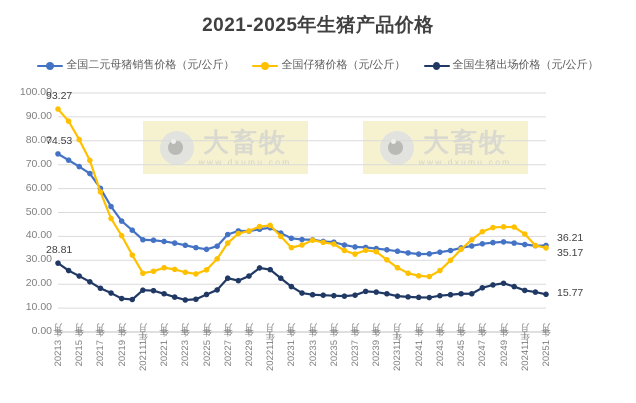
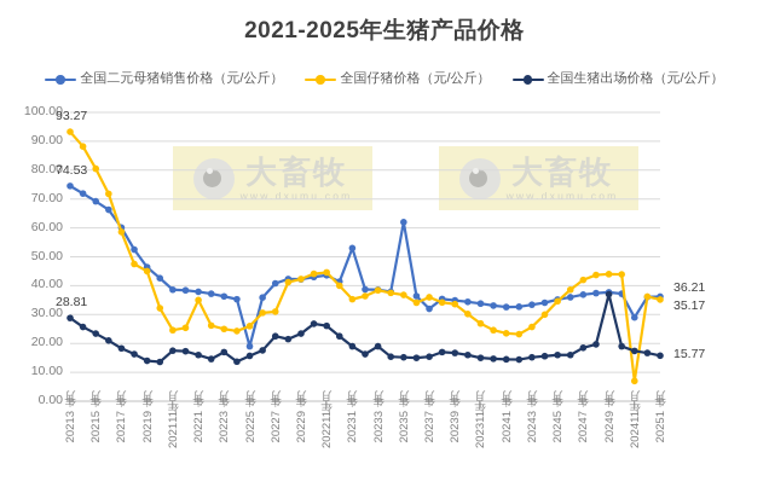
全国仔猪价格（元/公斤）/2021年9月: 40 -> 45
全国仔猪价格（元/公斤）/2022年1月: 27 -> 35
全国生猪出场价格（元/公斤）/2022年3月: 13 -> 17
全国二元母猪销售价格（元/公斤）/2022年5月: 35 -> 19
全国仔猪价格（元/公斤）/2022年7月: 37 -> 31
全国二元母猪销售价格（元/公斤）/2023年1月: 39 -> 53
全国生猪出场价格（元/公斤）/2023年3月: 16 -> 19
全国二元母猪销售价格（元/公斤）/2023年5月: 38 -> 62
全国二元母猪销售价格（元/公斤）/2023年7月: 36 -> 32
全国仔猪价格（元/公斤）/2023年7月: 33 -> 36
全国生猪出场价格（元/公斤）/2024年9月: 20 -> 37
全国二元母猪销售价格（元/公斤）/2024年11月: 37 -> 29
全国仔猪价格（元/公斤）/2024年11月: 41 -> 7
